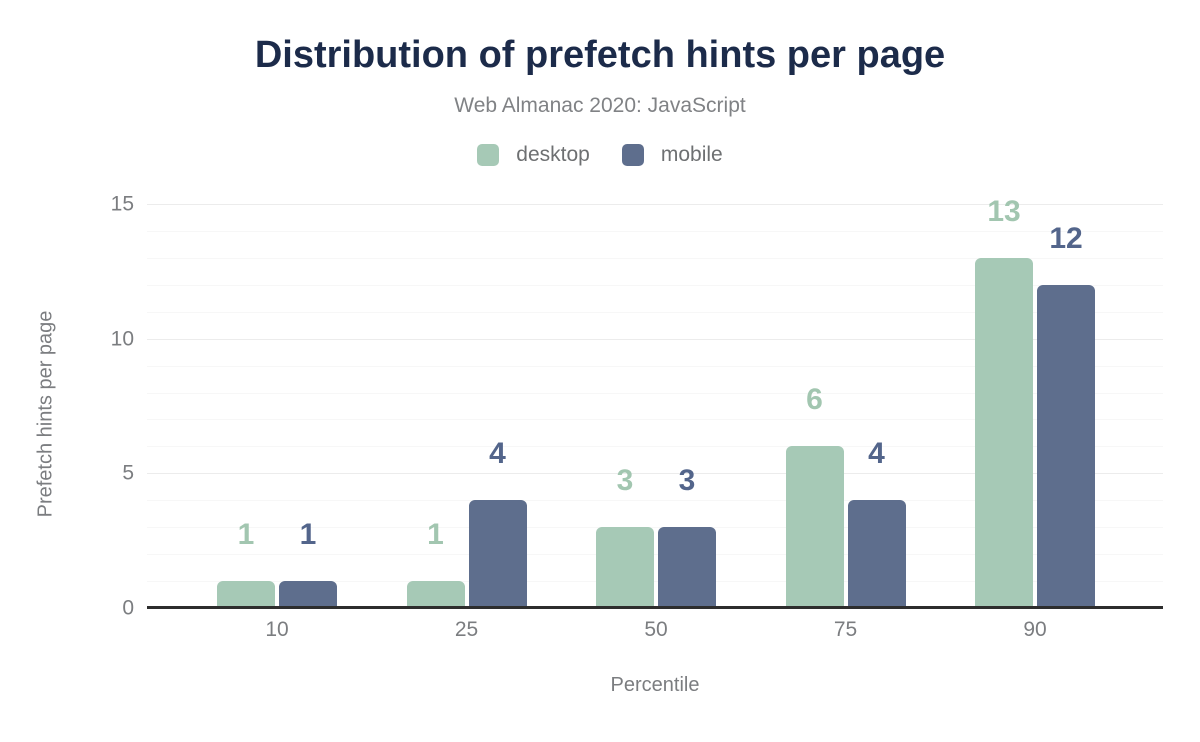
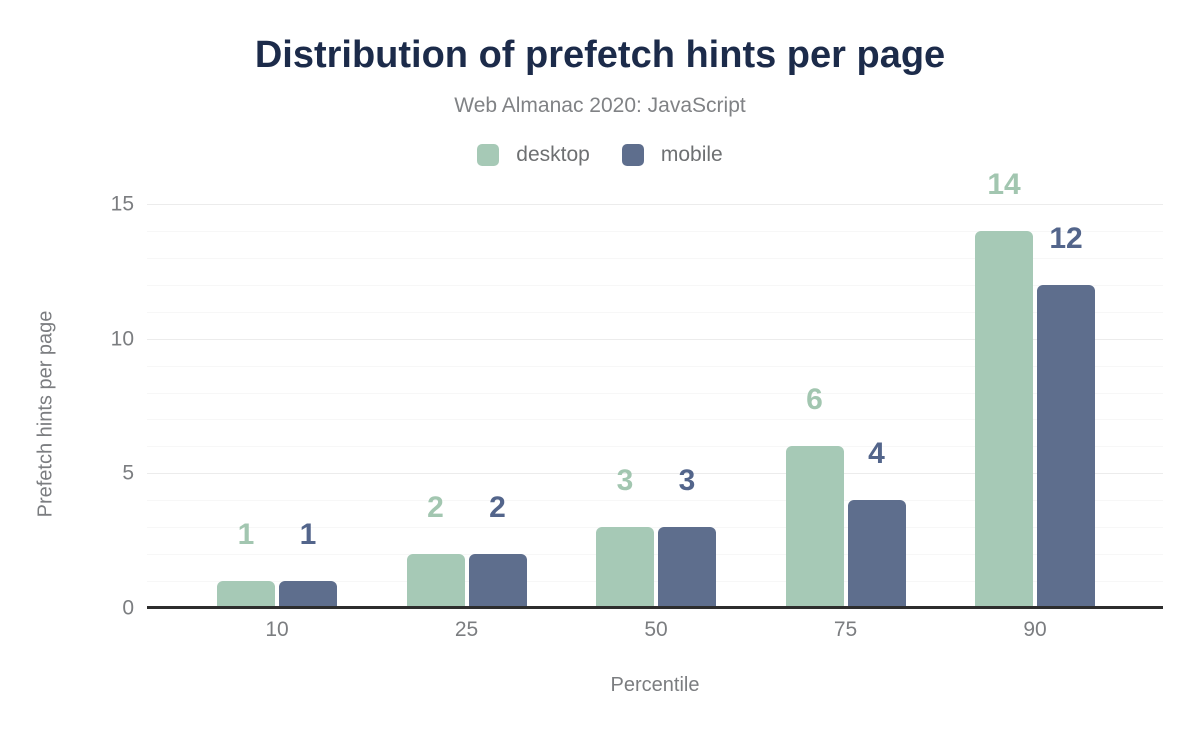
desktop/25: 1 -> 2
mobile/25: 4 -> 2
desktop/90: 13 -> 14
